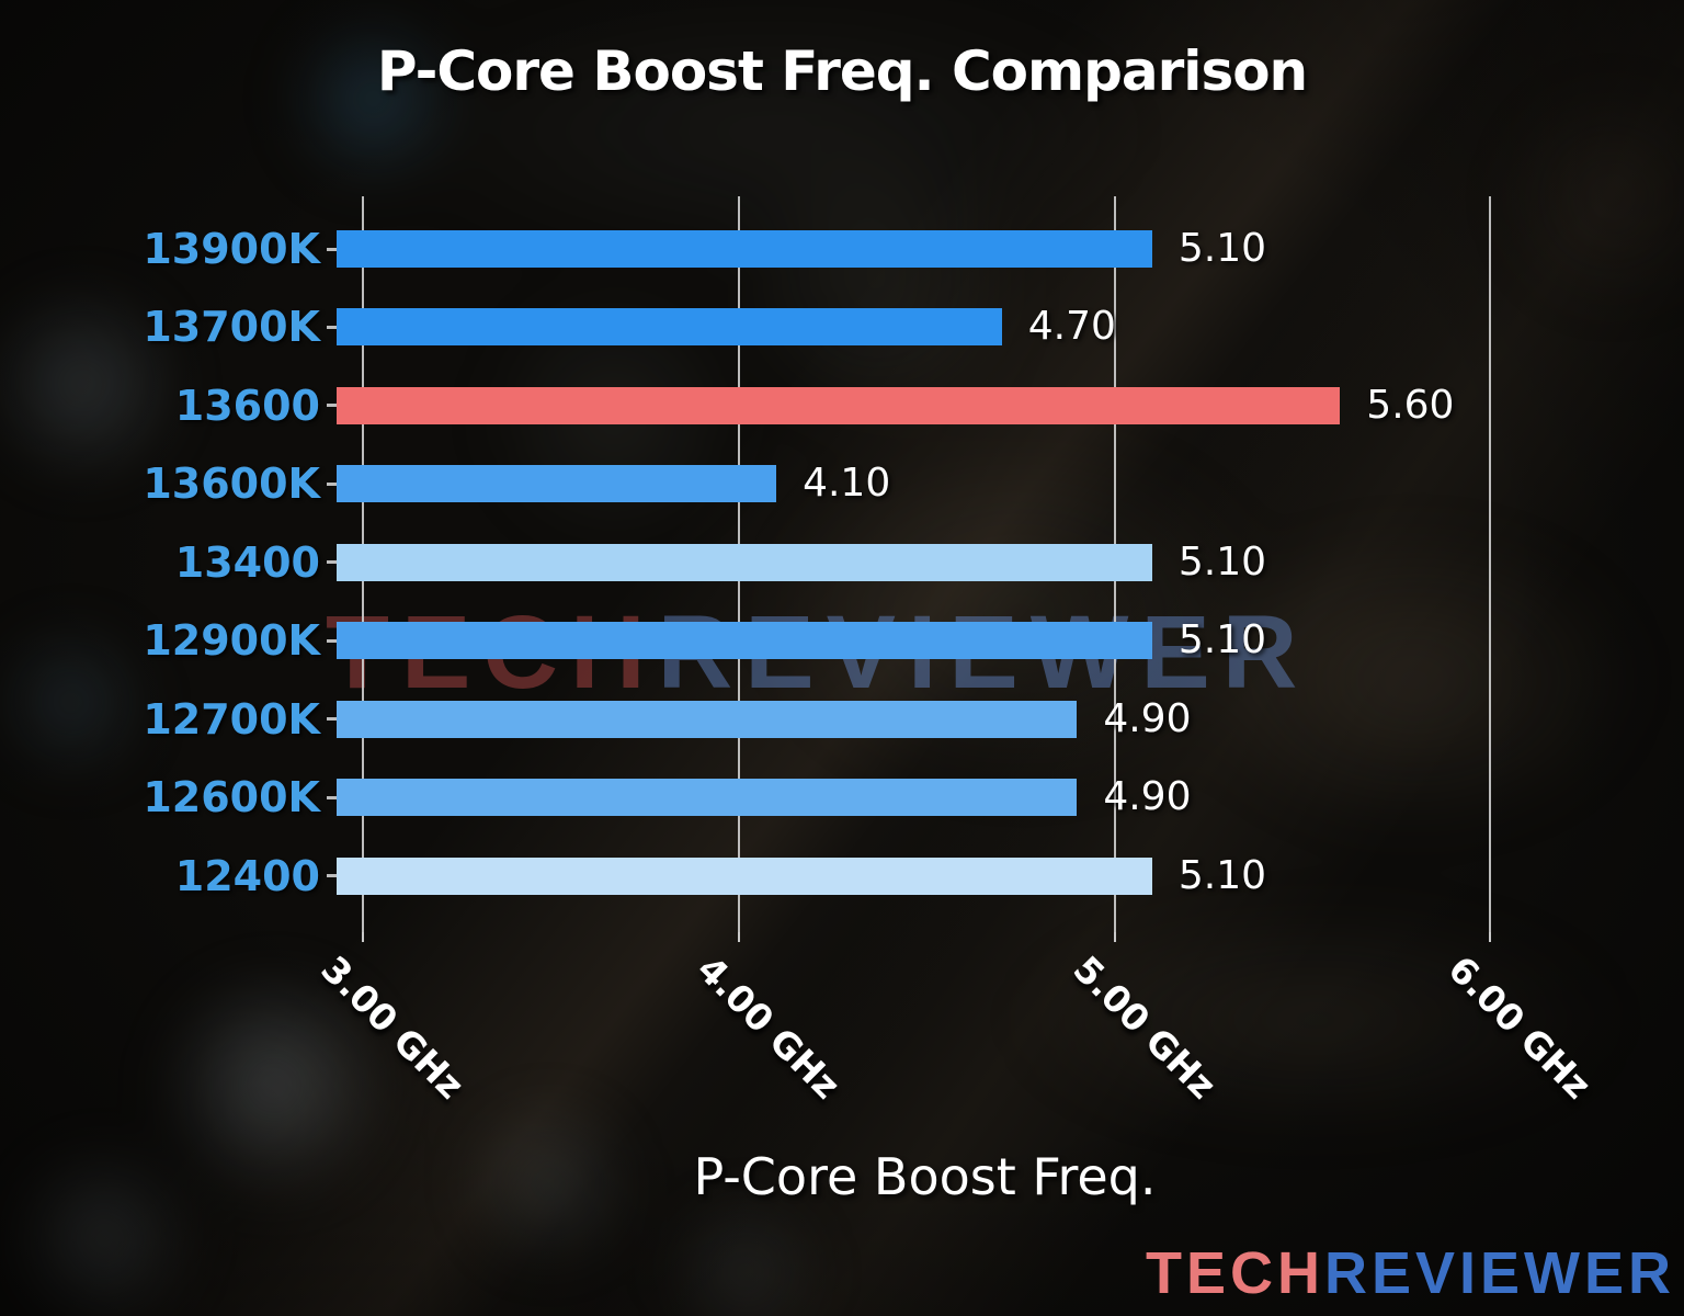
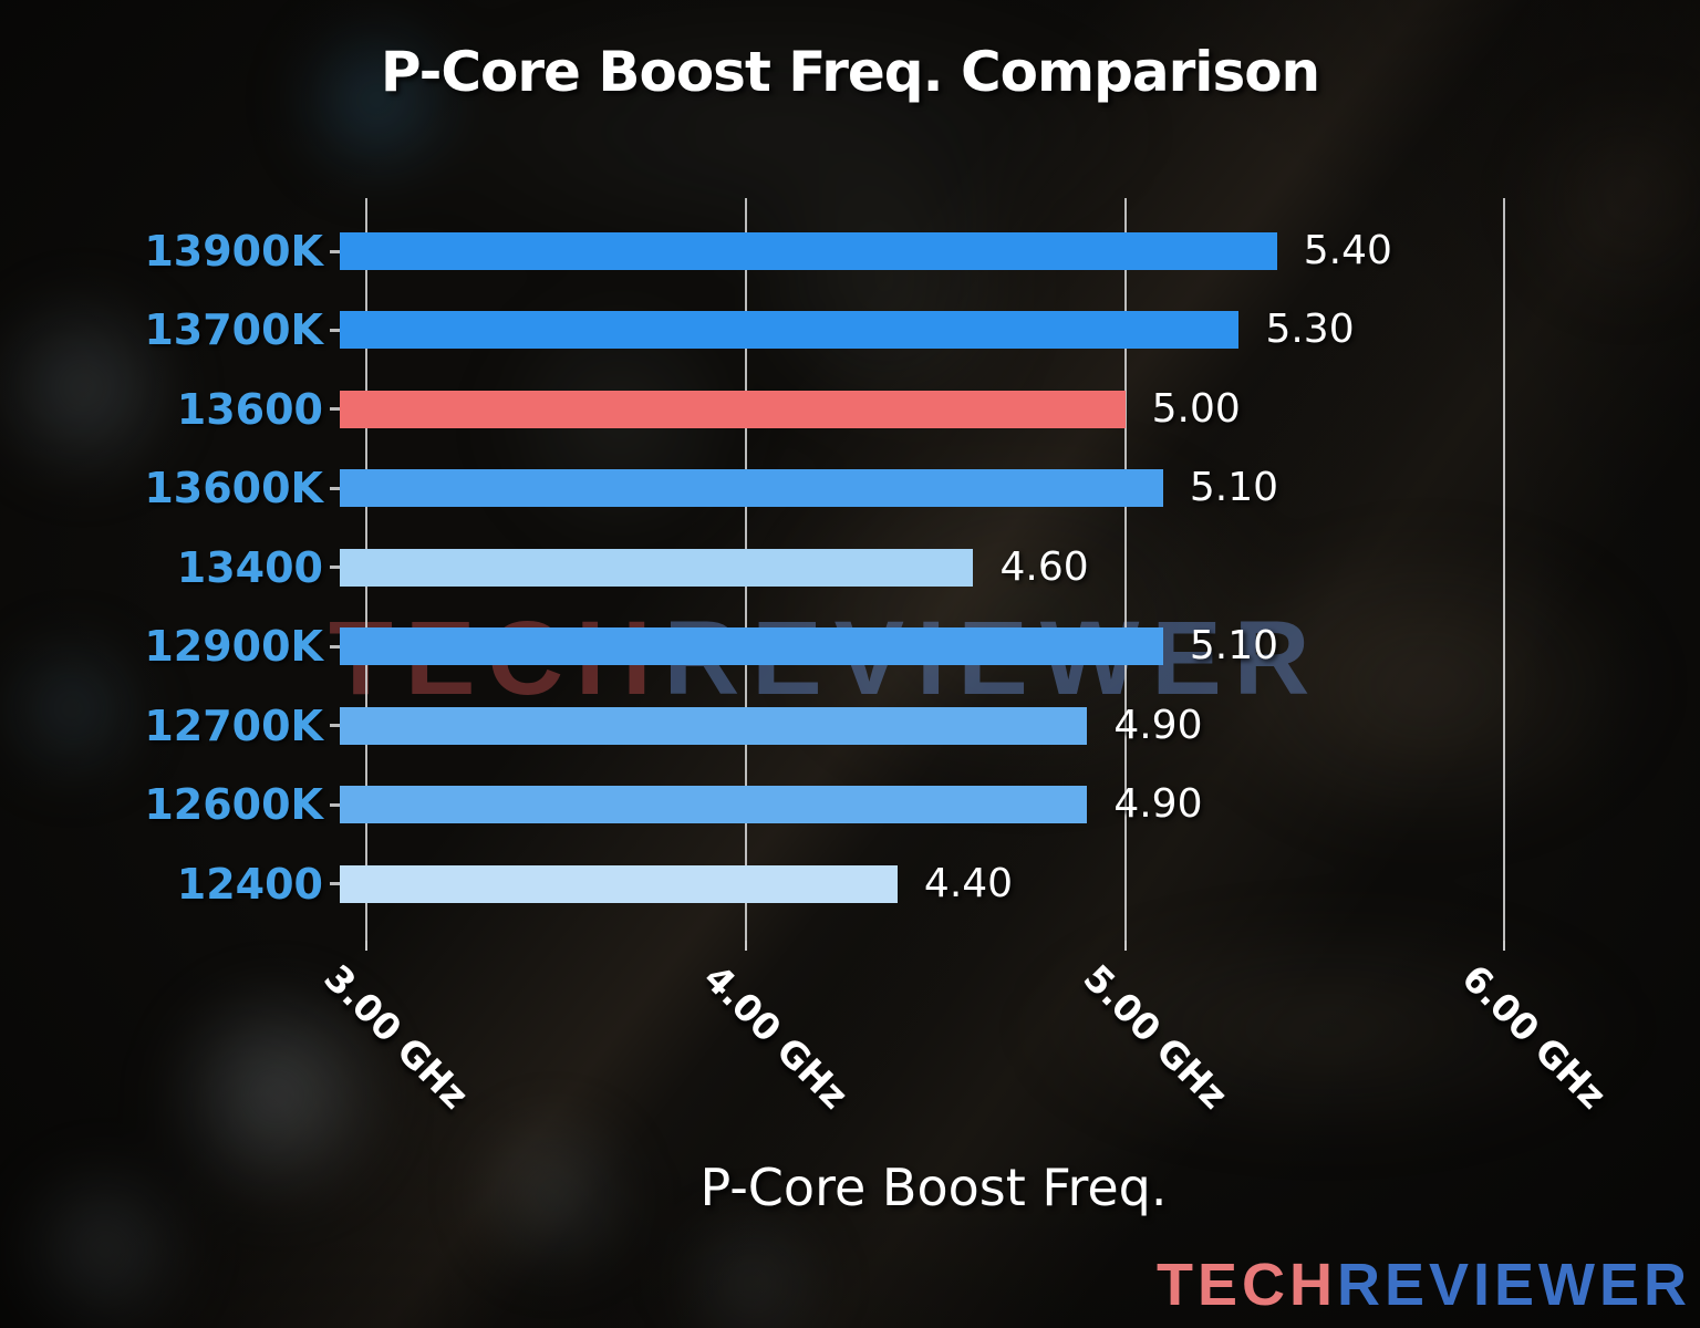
13900K: 5.10 -> 5.40
13700K: 4.70 -> 5.30
13600: 5.60 -> 5.00
13600K: 4.10 -> 5.10
13400: 5.10 -> 4.60
12400: 5.10 -> 4.40
